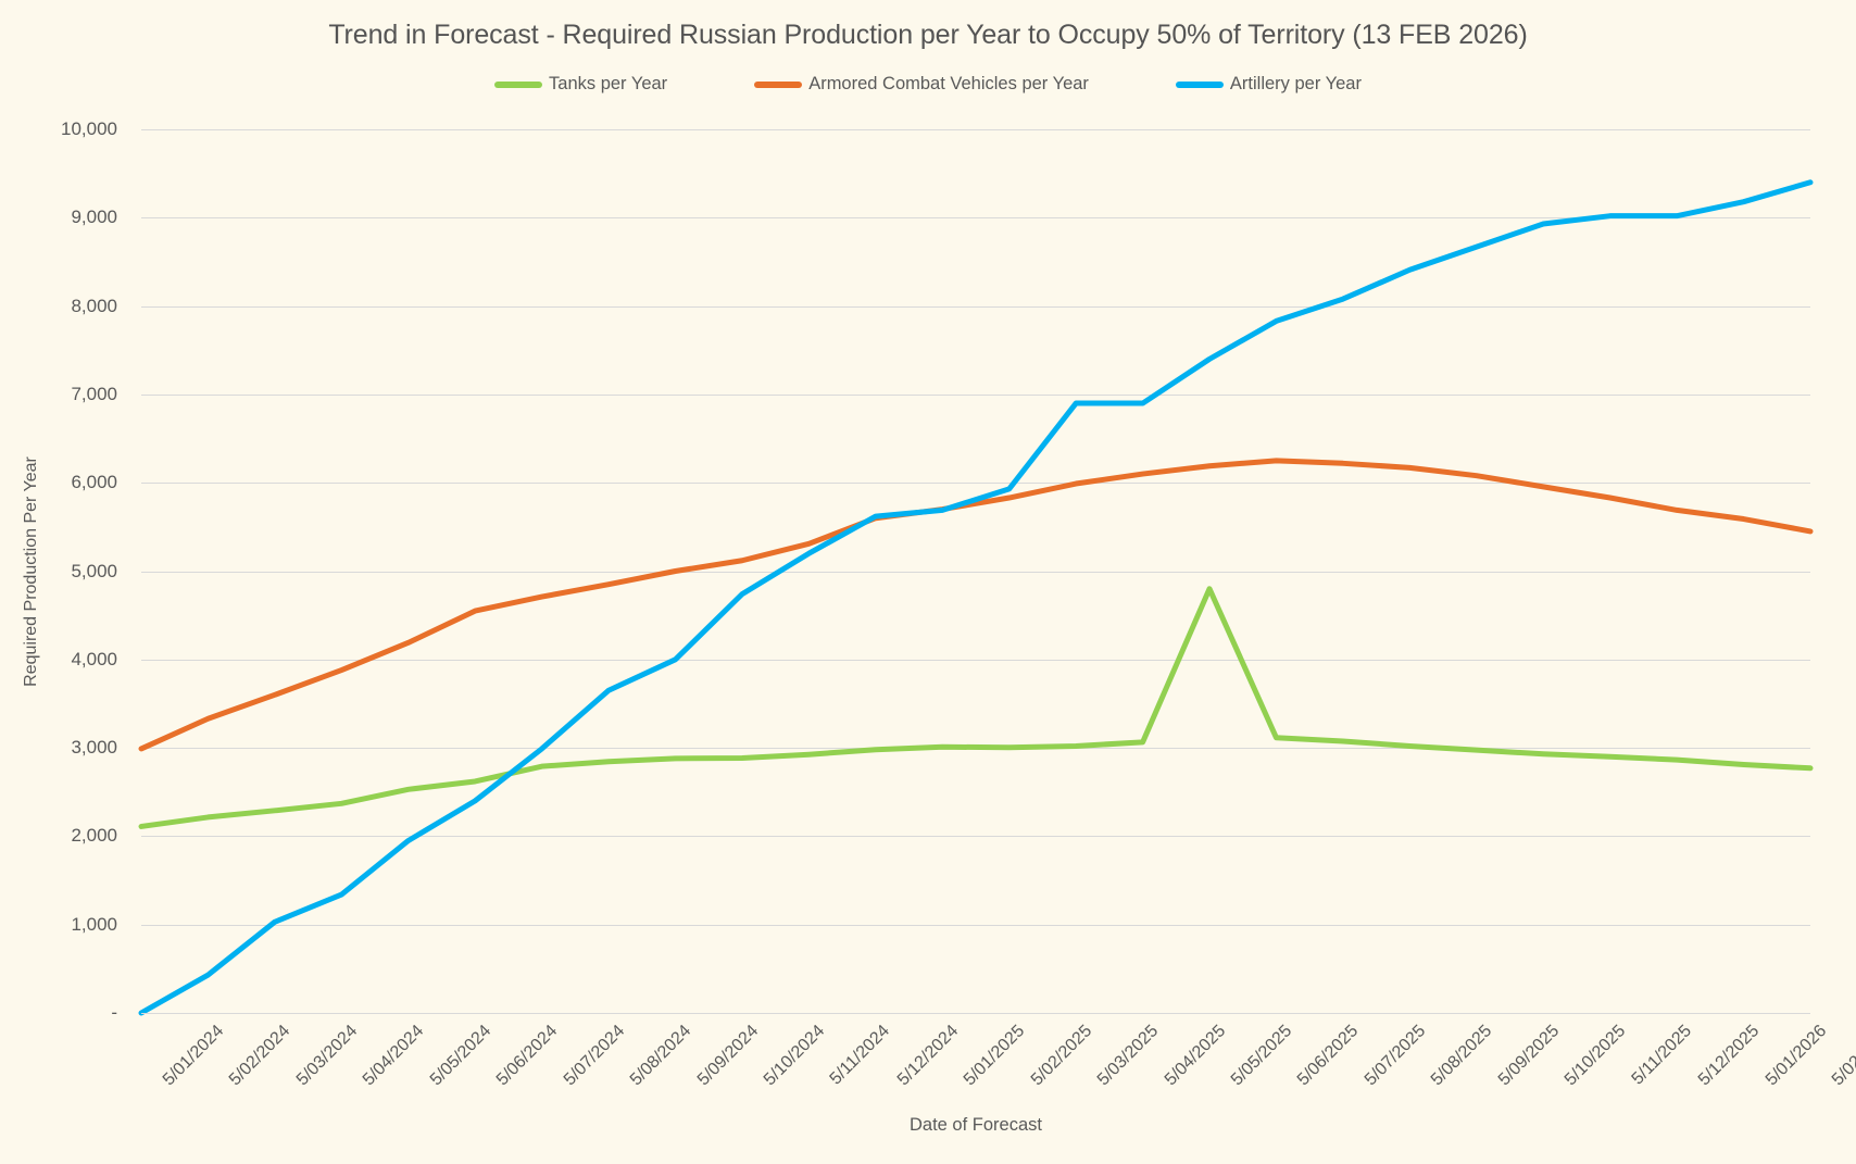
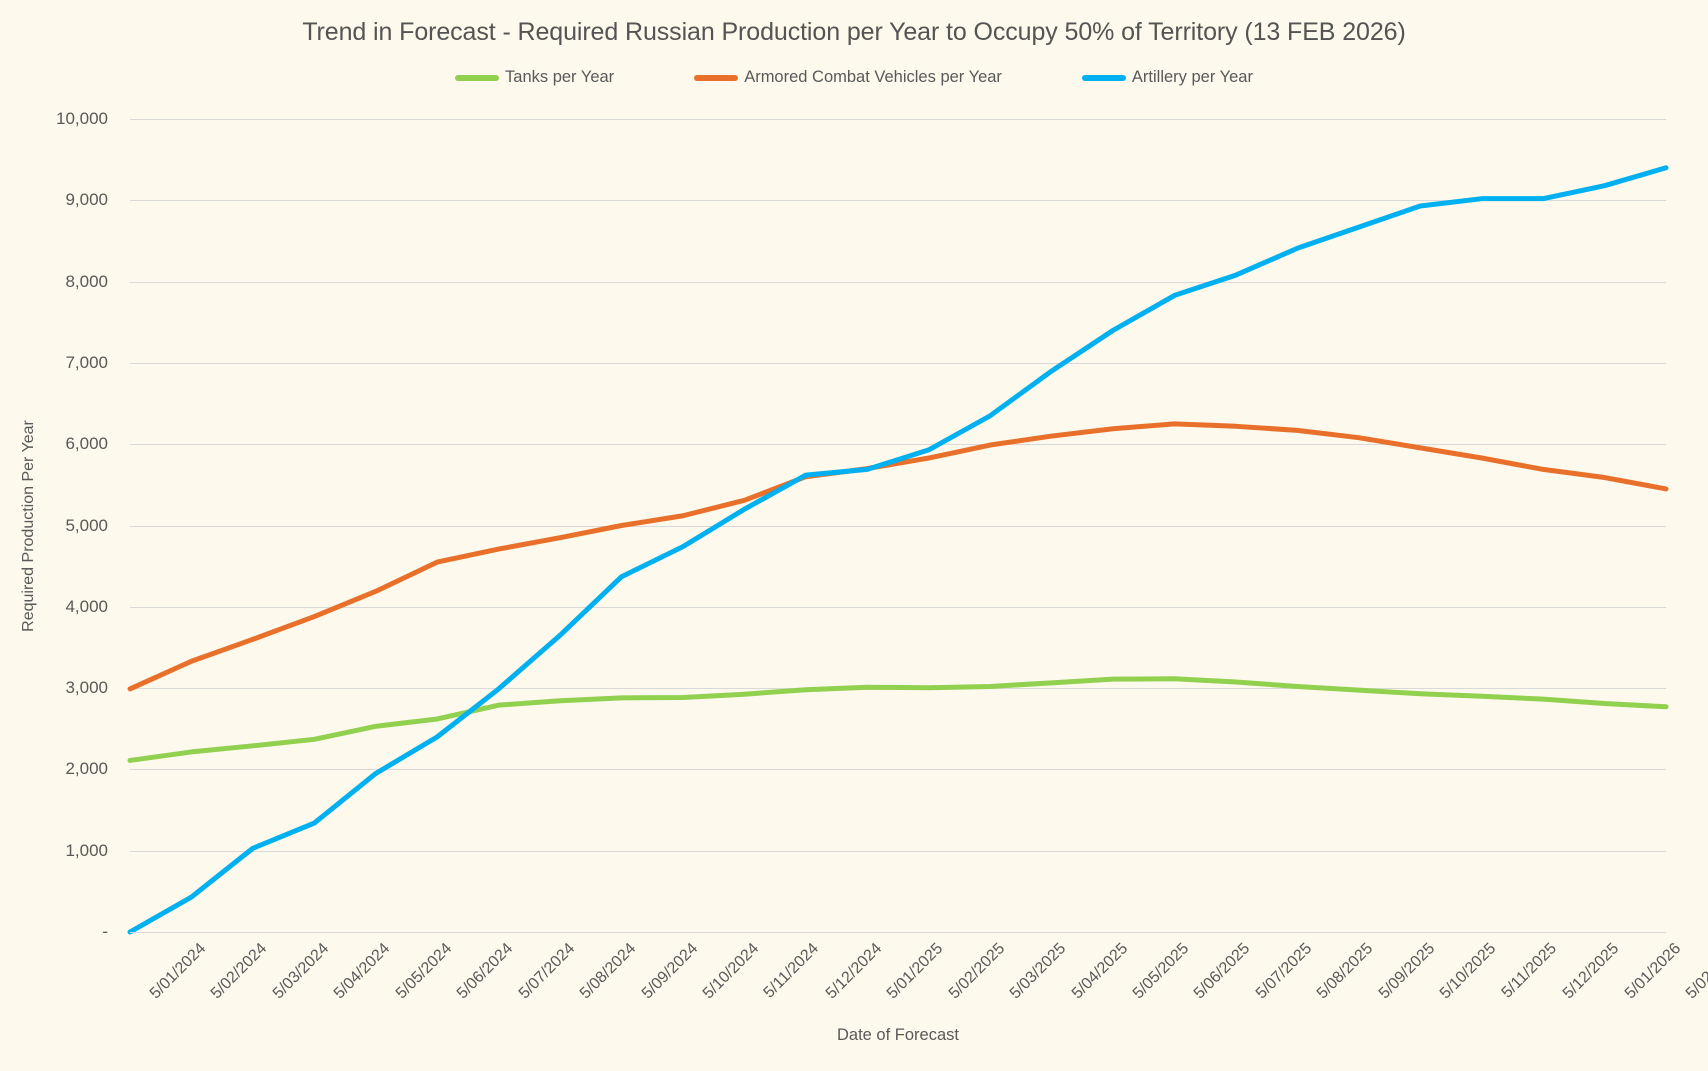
Artillery per Year/5/09/2024: 4000 -> 4400
Artillery per Year/5/03/2025: 6900 -> 6400
Tanks per Year/5/05/2025: 4800 -> 3100
